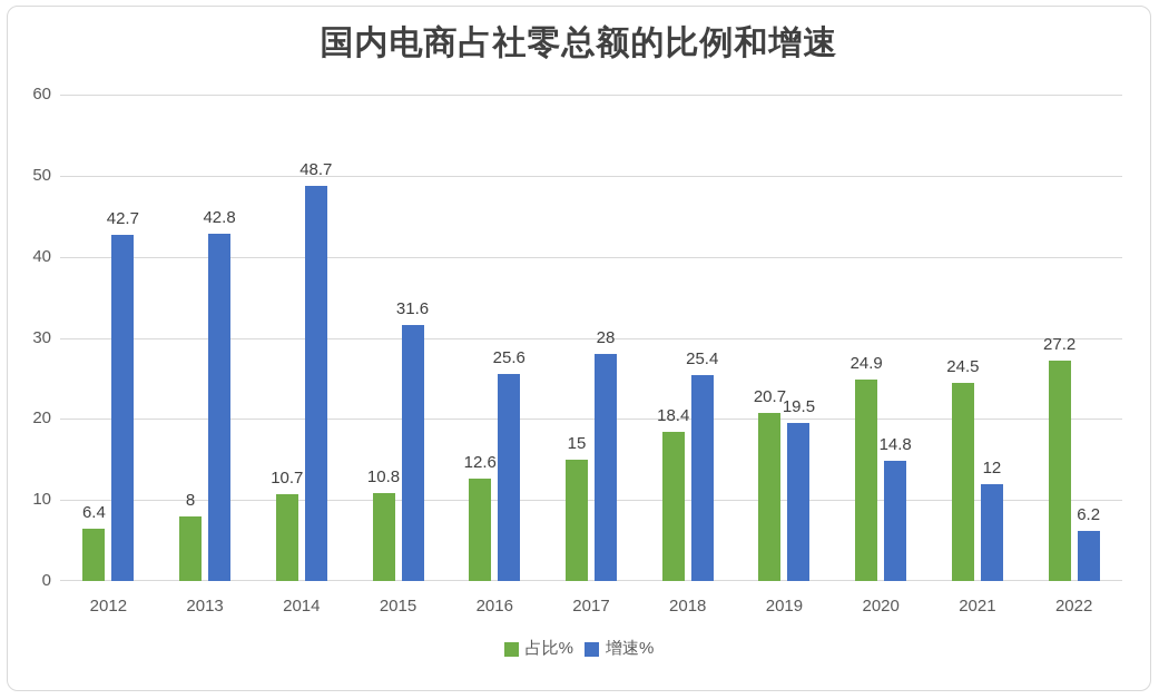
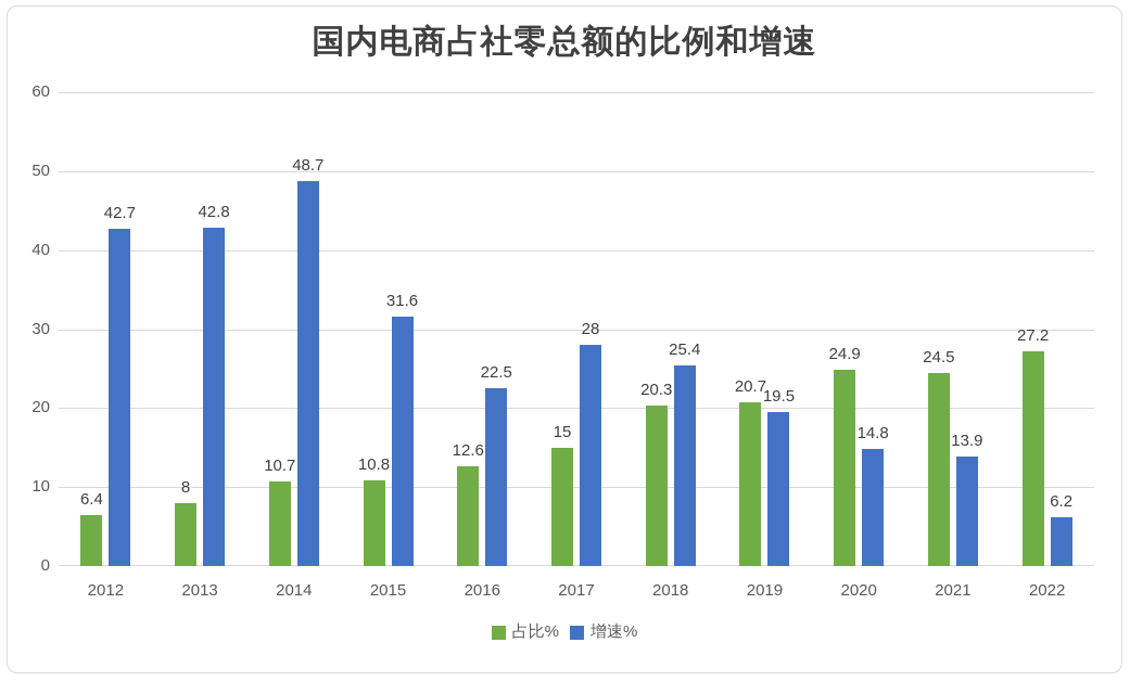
增速%/2016: 25.6 -> 22.5
占比%/2018: 18.4 -> 20.3
增速%/2021: 12 -> 13.9
